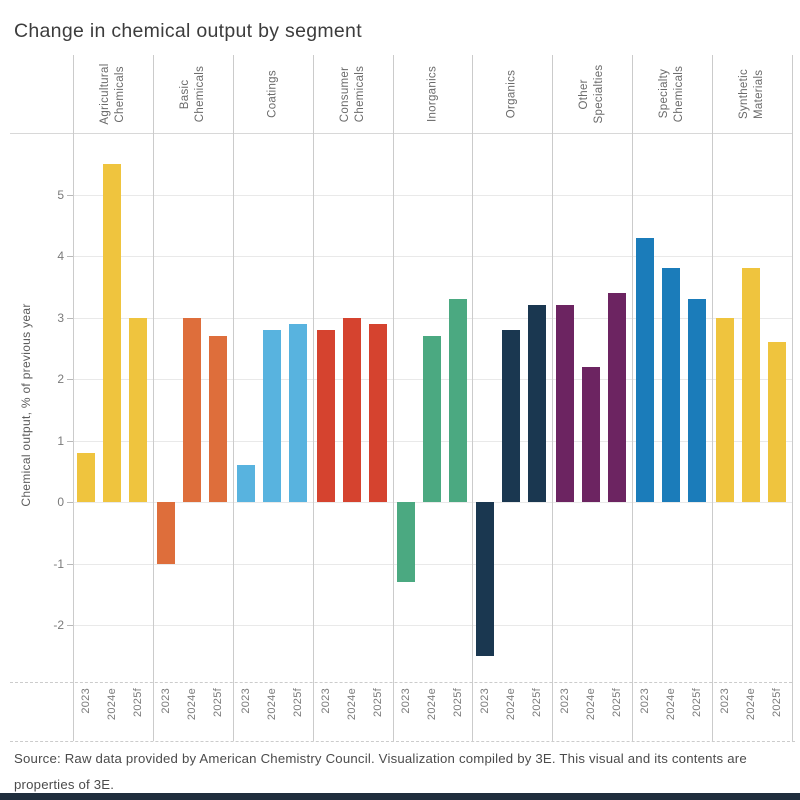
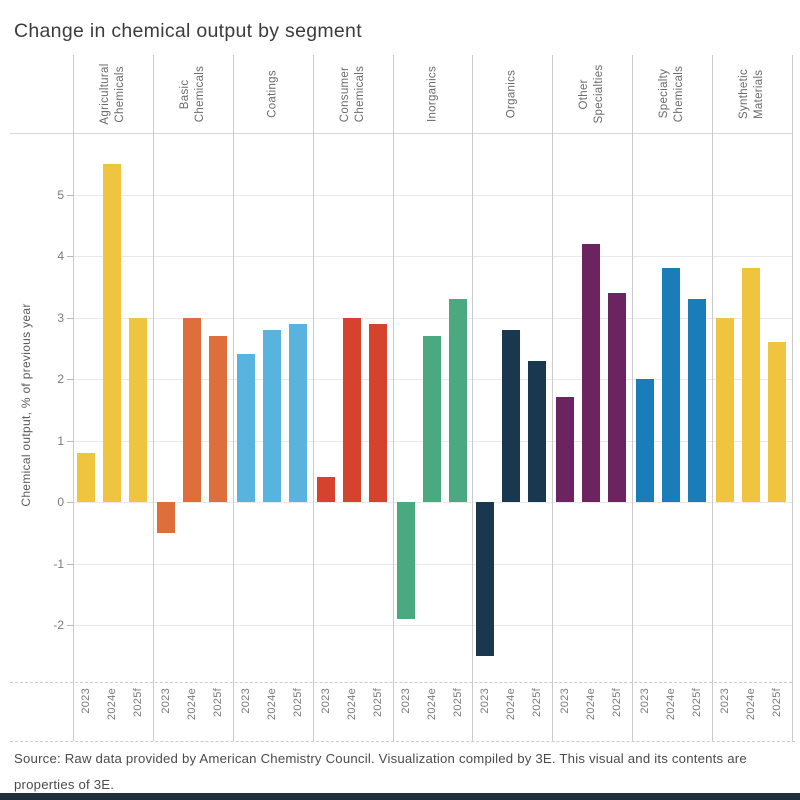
Basic Chemicals/2023: -1.0 -> -0.5
Coatings/2023: 0.6 -> 2.4
Consumer Chemicals/2023: 2.8 -> 0.4
Inorganics/2023: -1.3 -> -1.9
Other Specialties/2023: 3.2 -> 1.7
Specialty Chemicals/2023: 4.3 -> 2.0
Other Specialties/2024e: 2.2 -> 4.2
Organics/2025f: 3.2 -> 2.3
